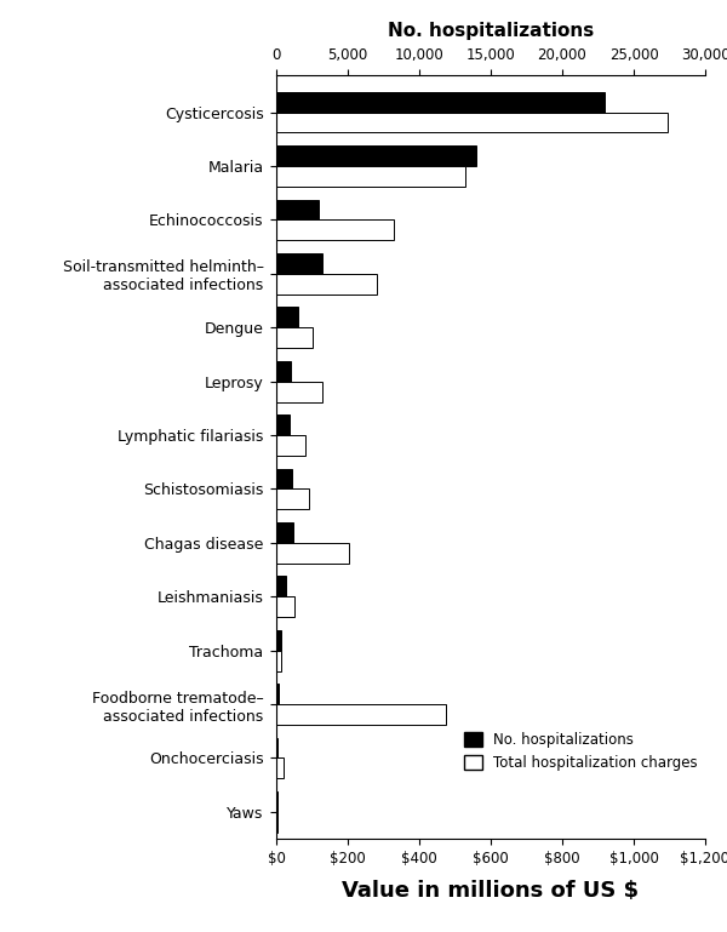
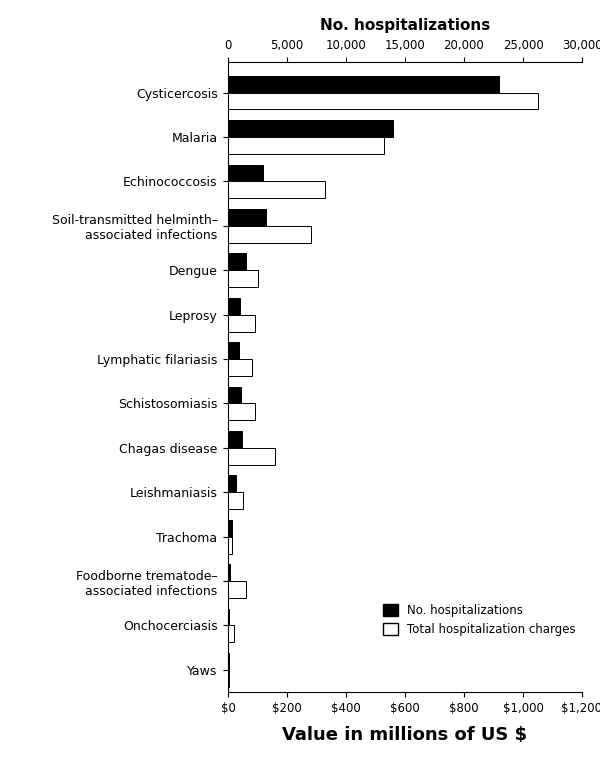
Total hospitalization charges/Cysticercosis: $1,095 -> $1,050
Total hospitalization charges/Leprosy: $130 -> $90
Total hospitalization charges/Chagas disease: $205 -> $160
Total hospitalization charges/Foodborne trematode– associated infections: $475 -> $60
